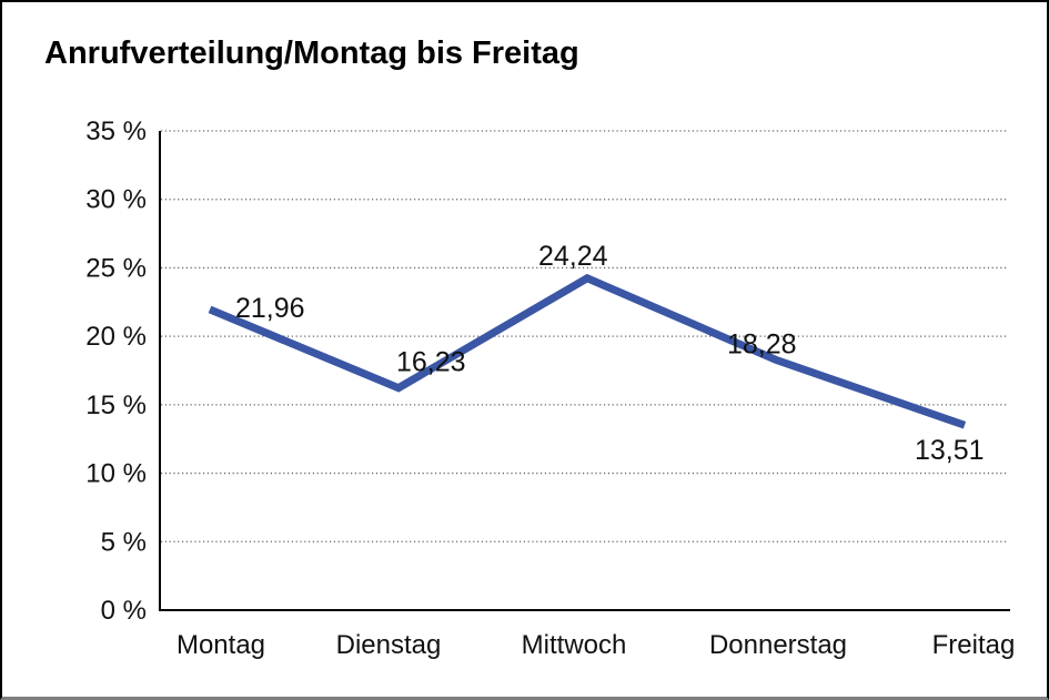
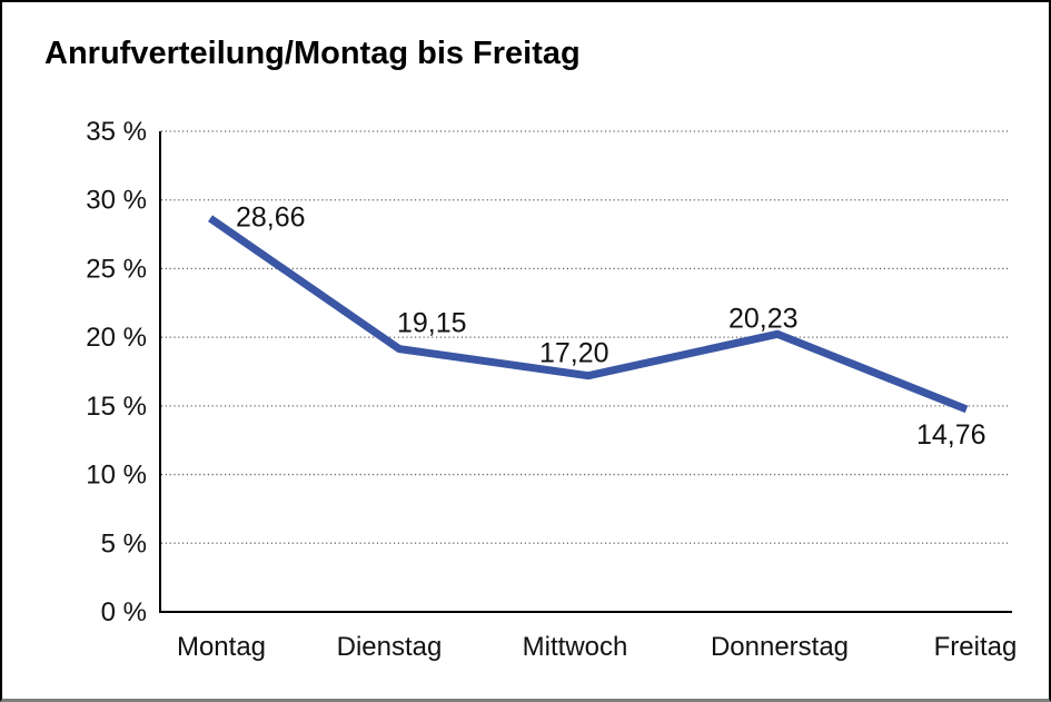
Montag: 21,96 -> 28,66
Dienstag: 16,23 -> 19,15
Mittwoch: 24,24 -> 17,20
Donnerstag: 18,28 -> 20,23
Freitag: 13,51 -> 14,76
